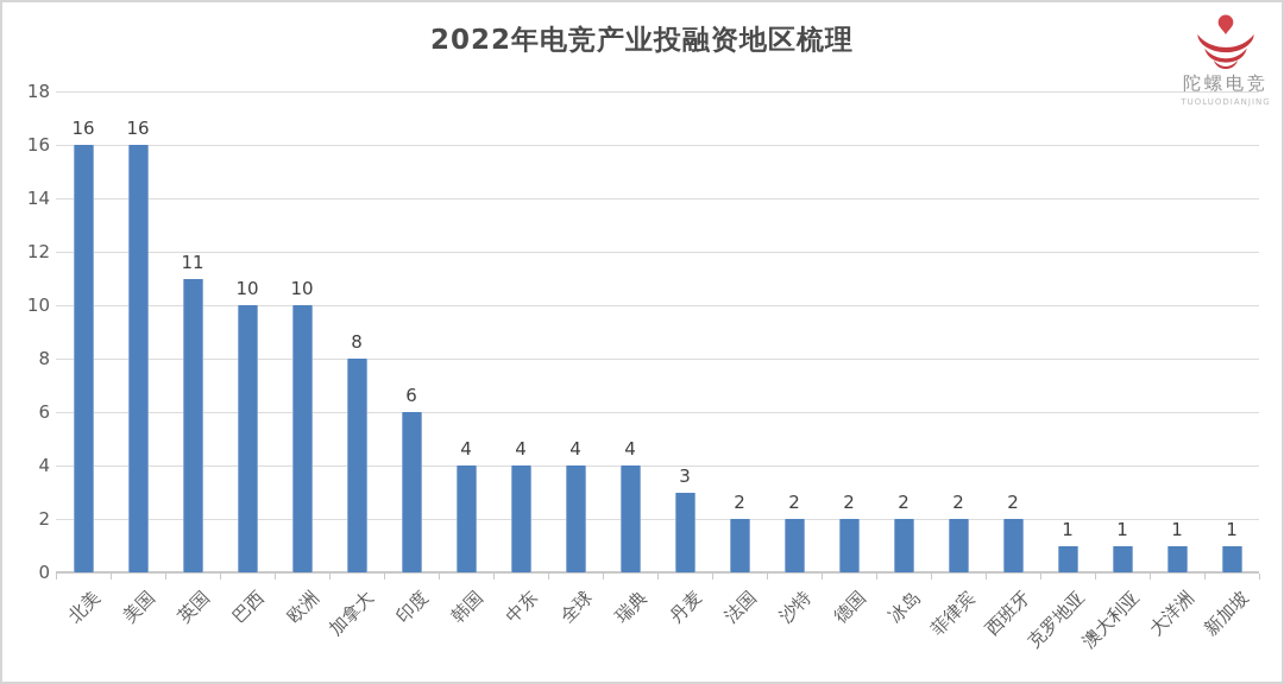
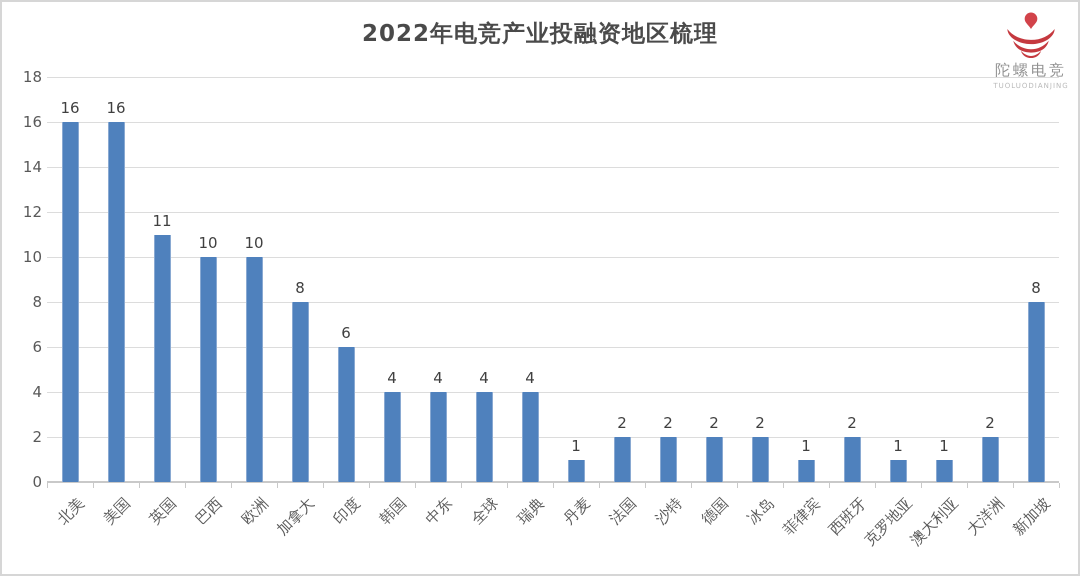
丹麦: 3 -> 1
菲律宾: 2 -> 1
大洋洲: 1 -> 2
新加坡: 1 -> 8
